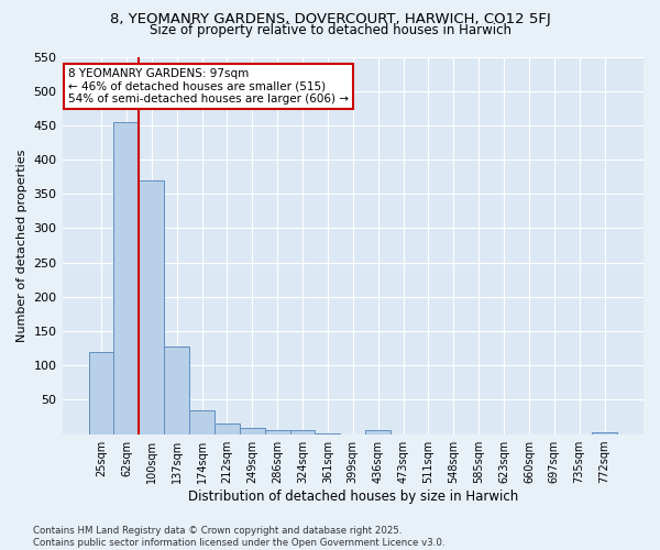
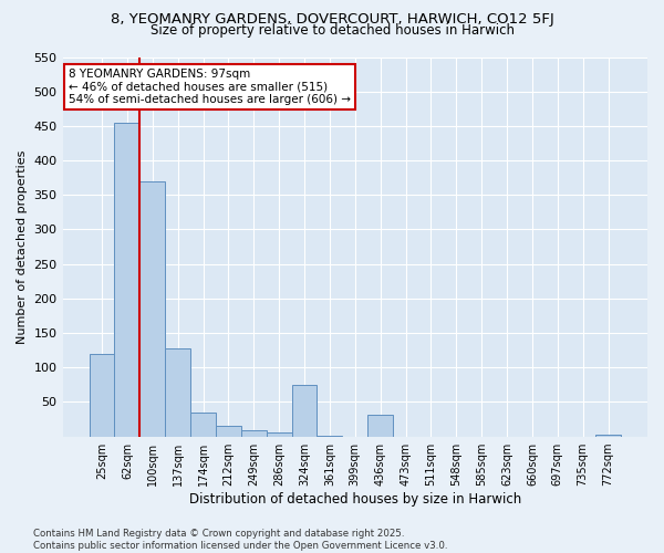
324sqm: 5 -> 74
436sqm: 5 -> 32
